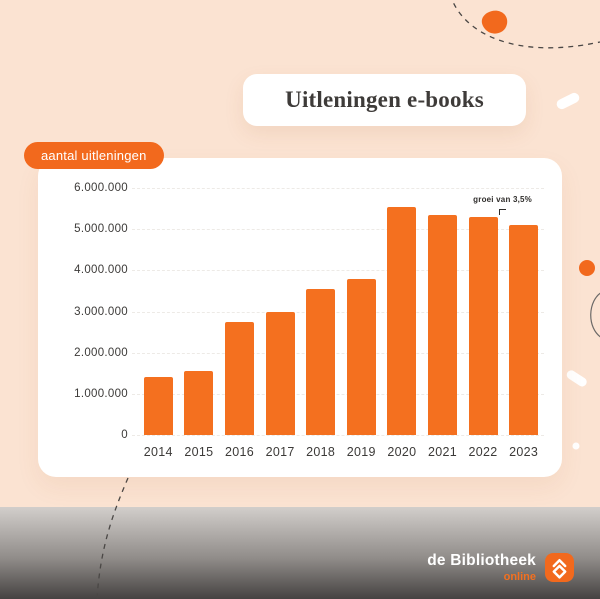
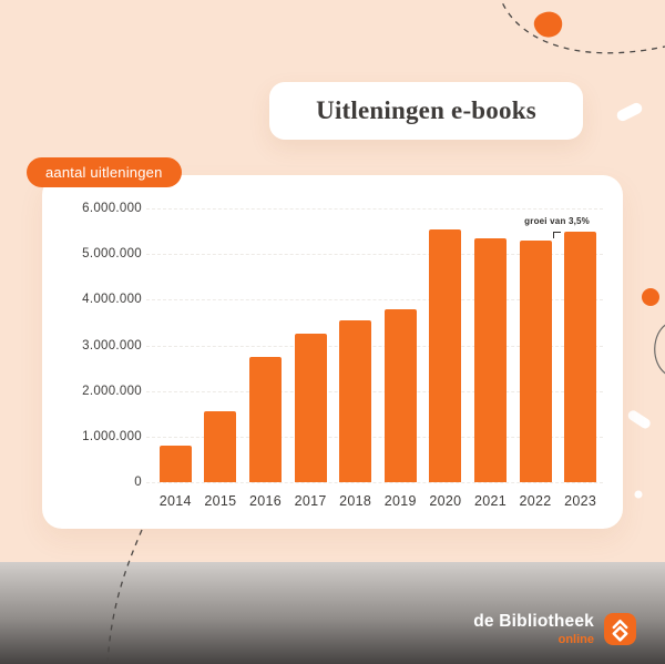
2014: 1400000 -> 800000
2017: 3000000 -> 3200000
2023: 5100000 -> 5500000
